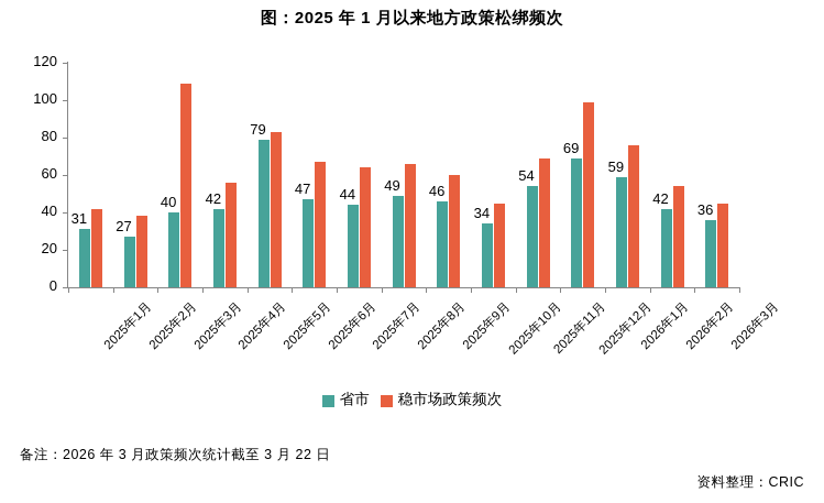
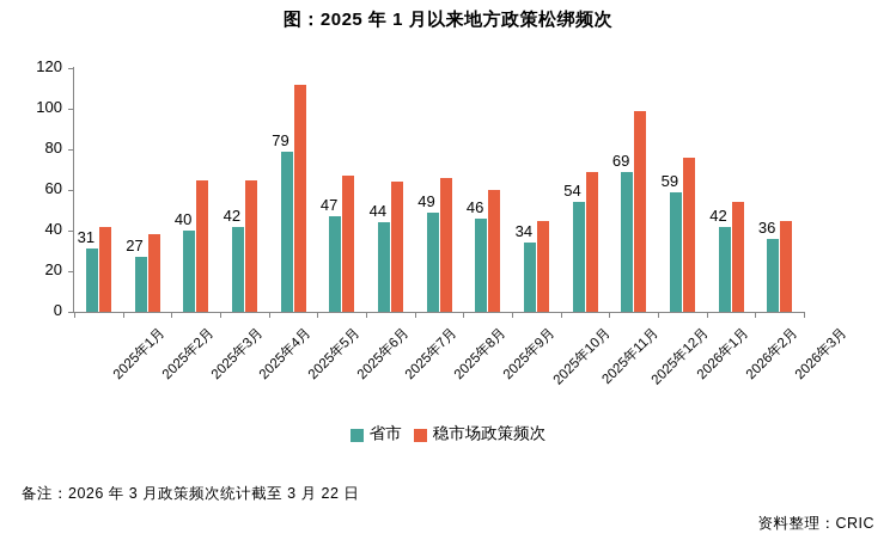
稳市场政策频次/2025年3月: 109 -> 65
稳市场政策频次/2025年4月: 56 -> 65
稳市场政策频次/2025年5月: 83 -> 112
